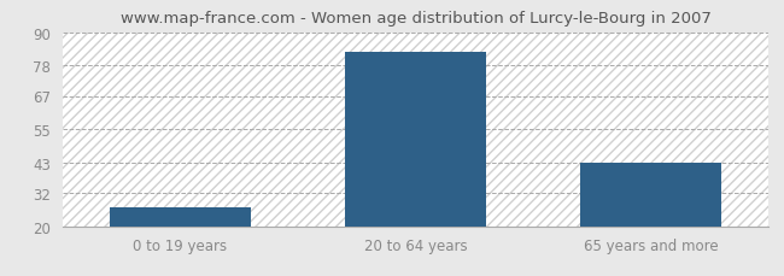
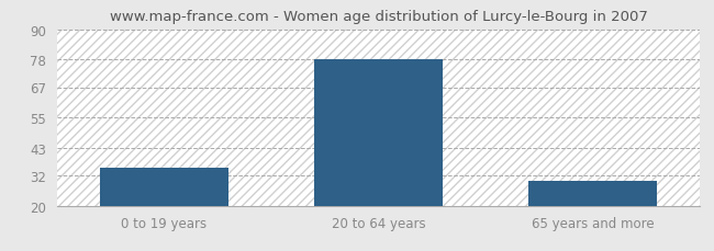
0 to 19 years: 27 -> 35
20 to 64 years: 83 -> 78
65 years and more: 43 -> 30
